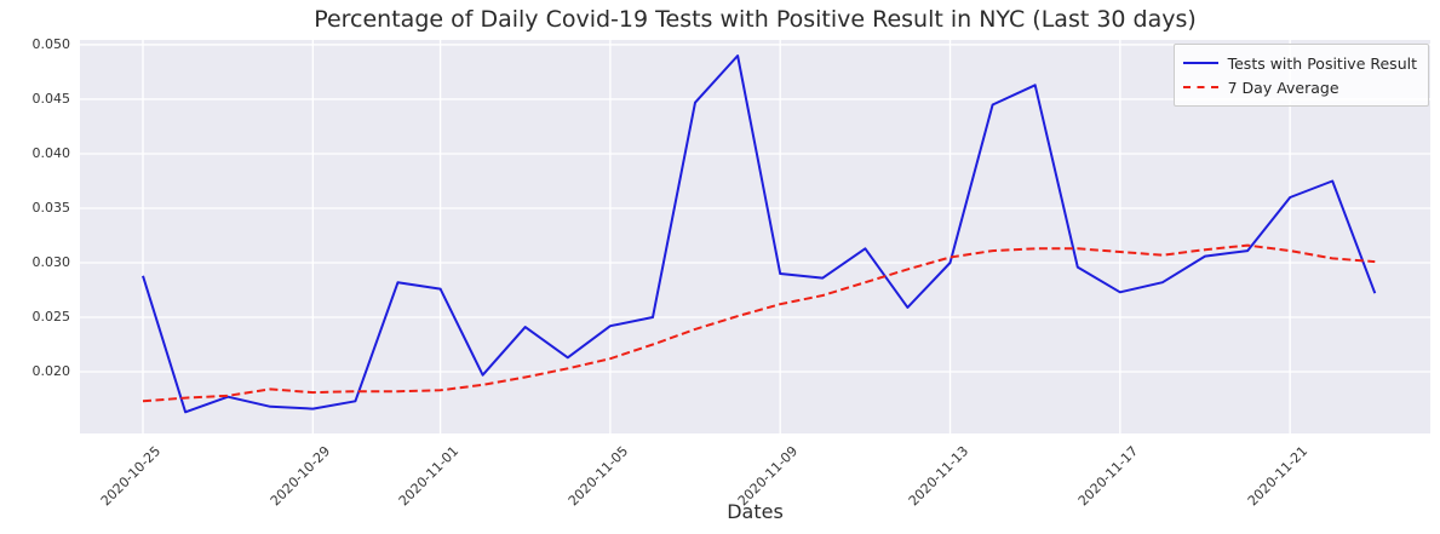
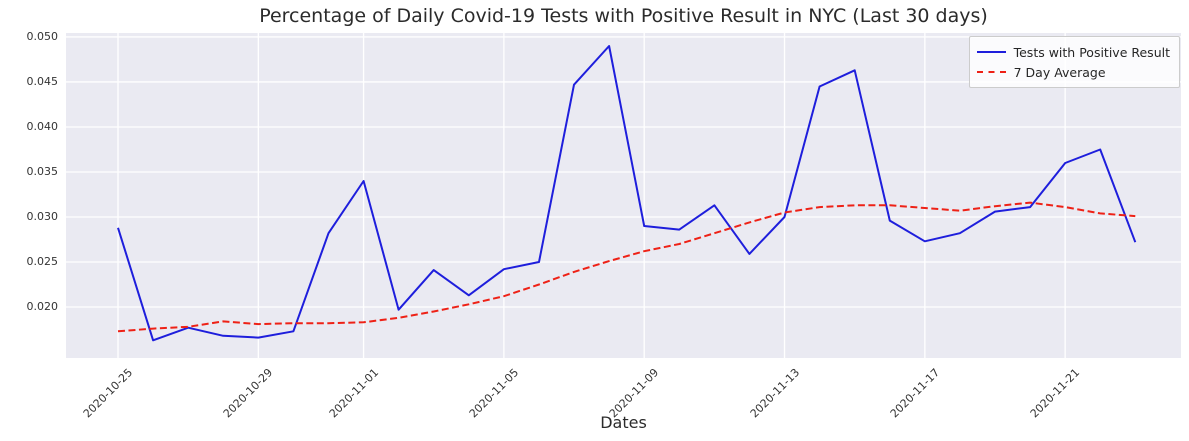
Tests with Positive Result/2020-11-01: 0.028 -> 0.034
